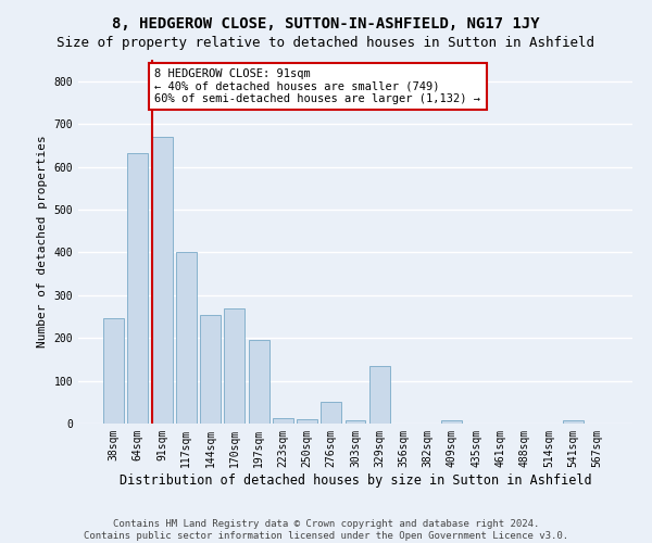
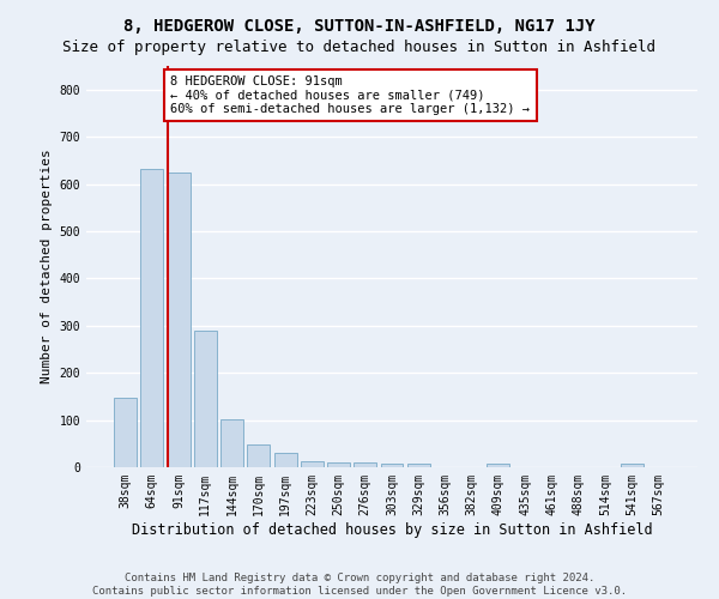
38sqm: 245 -> 148
91sqm: 670 -> 624
117sqm: 400 -> 288
144sqm: 255 -> 101
170sqm: 270 -> 48
197sqm: 195 -> 30
276sqm: 50 -> 10
329sqm: 135 -> 7
